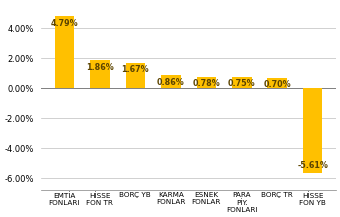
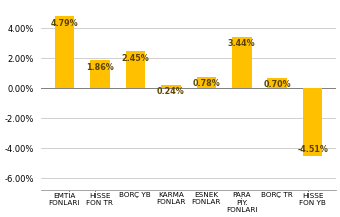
BORÇ YB: 1.67% -> 2.45%
KARMA FONLAR: 0.86% -> 0.24%
PARA PİY. FONLARI: 0.75% -> 3.44%
HİSSE FON YB: -5.61% -> -4.51%
